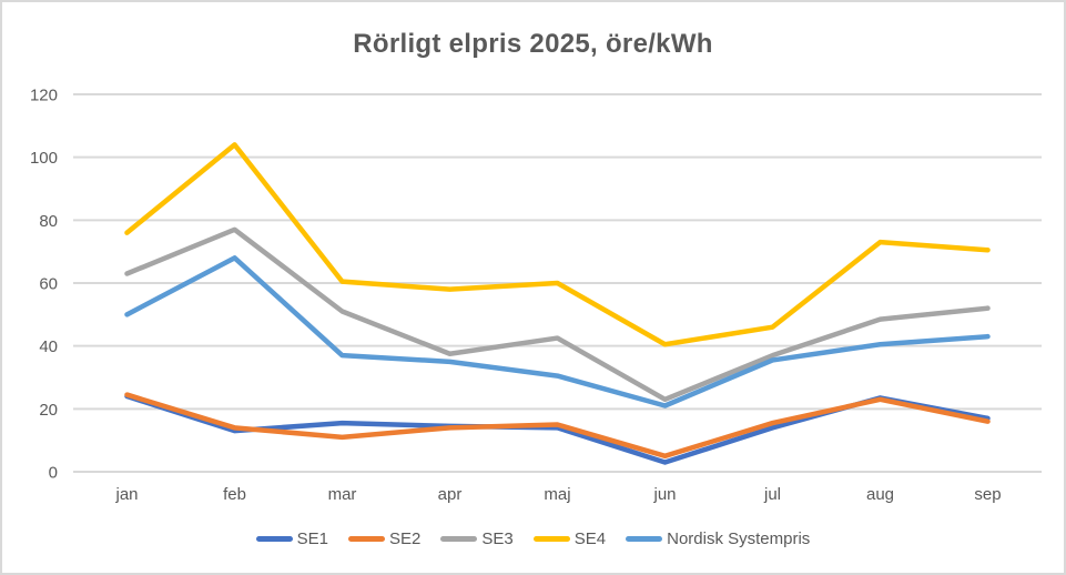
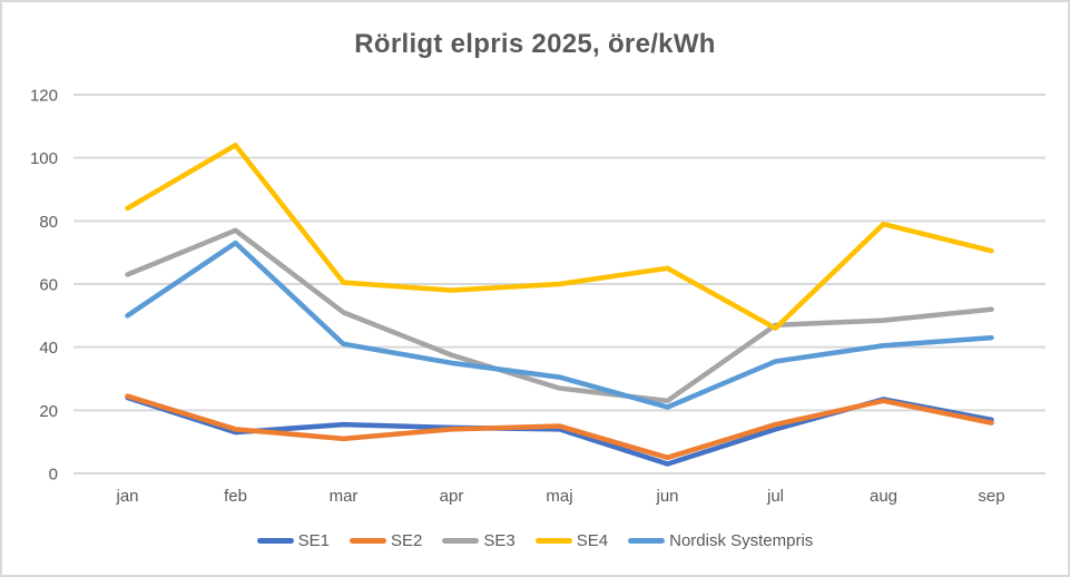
SE4/jan: 76 -> 84
Nordisk Systempris/feb: 68 -> 73
Nordisk Systempris/mar: 37 -> 41
SE3/maj: 42 -> 27
SE4/jun: 40 -> 65
SE3/jul: 37 -> 47
SE4/aug: 73 -> 79
